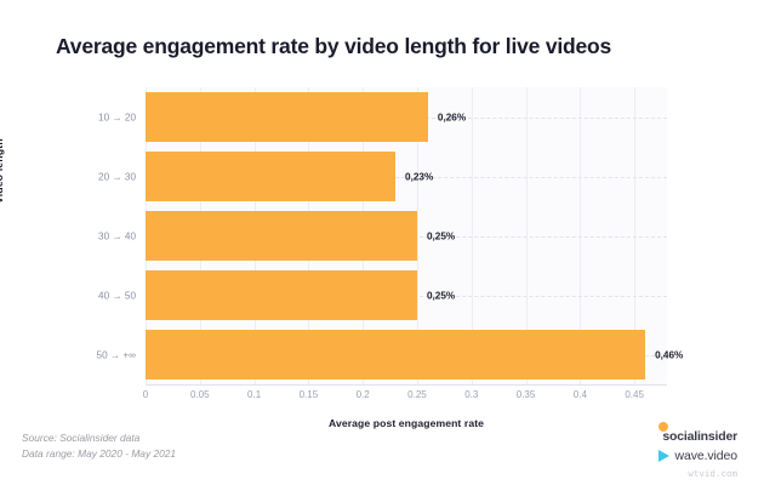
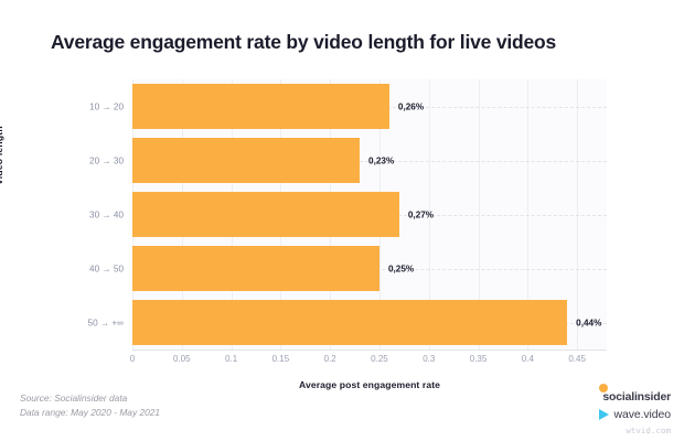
30 → 40: 0,25% -> 0,27%
50 → +∞: 0,46% -> 0,44%
